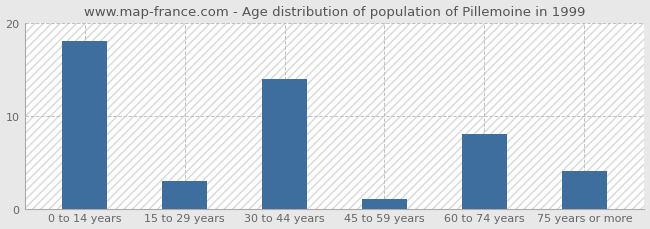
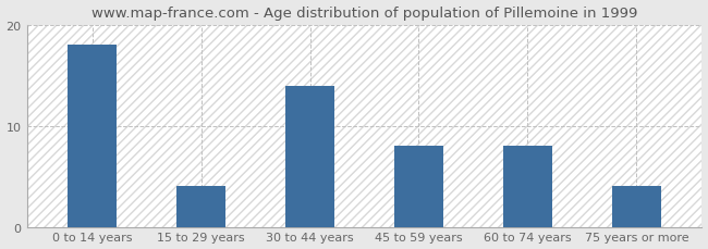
15 to 29 years: 3 -> 4
45 to 59 years: 1 -> 8
